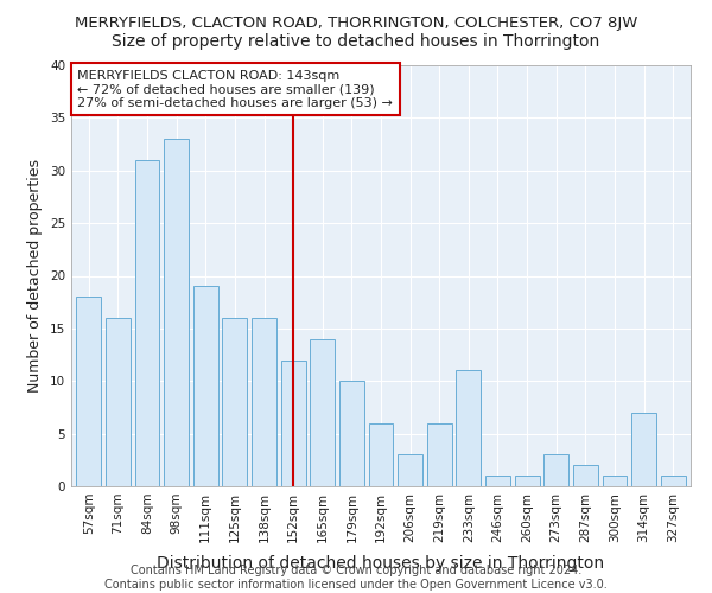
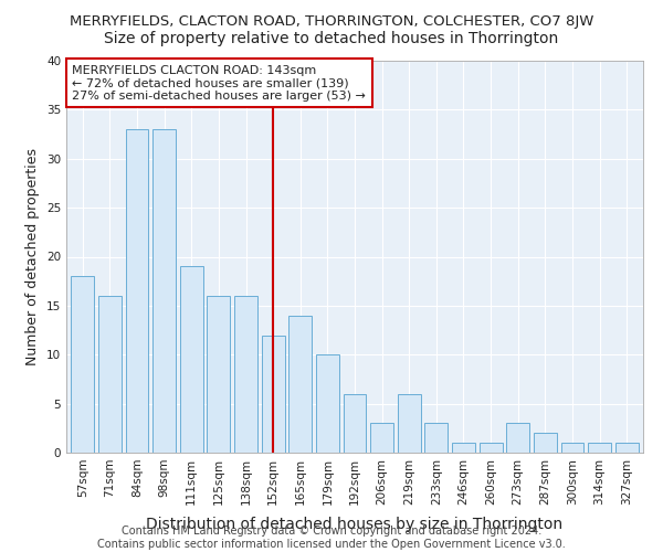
84sqm: 31 -> 33
233sqm: 11 -> 3
314sqm: 7 -> 1
